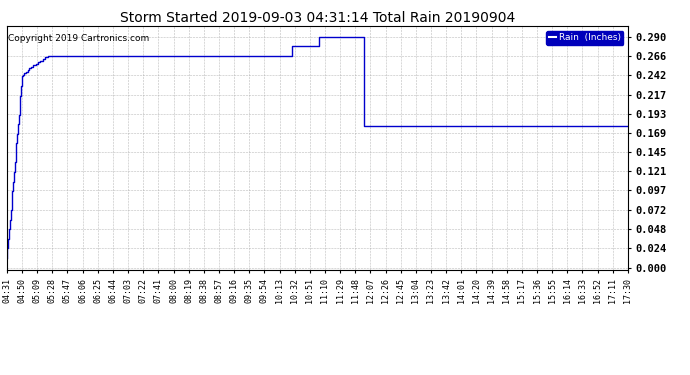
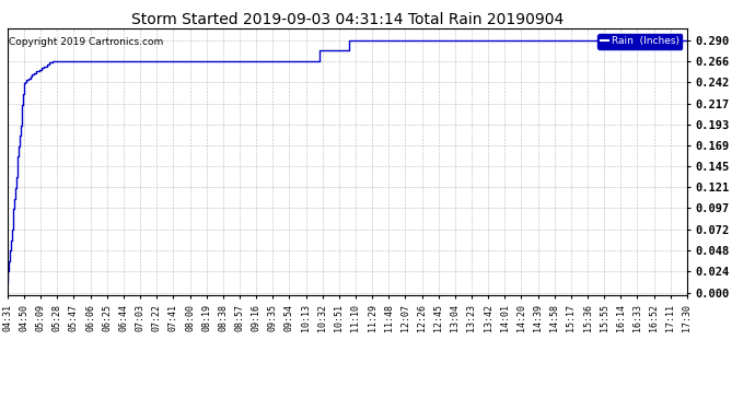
17:30: 0.178 -> 0.290
